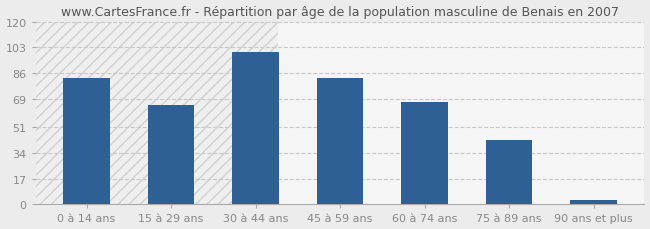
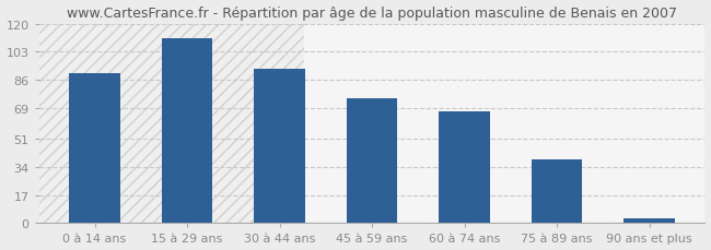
0 à 14 ans: 83 -> 90
15 à 29 ans: 65 -> 111
30 à 44 ans: 100 -> 93
45 à 59 ans: 83 -> 75
75 à 89 ans: 42 -> 38
